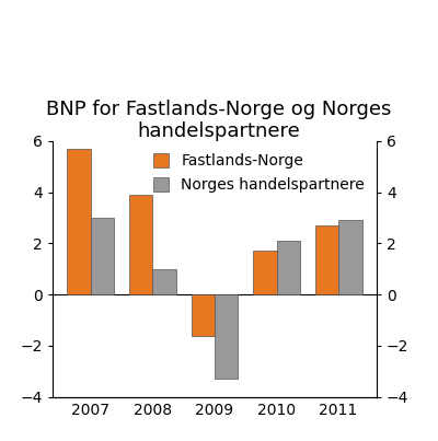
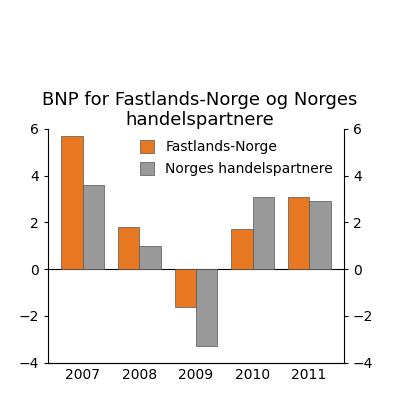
Norges handelspartnere/2007: 3.0 -> 3.6
Fastlands-Norge/2008: 3.9 -> 1.8
Norges handelspartnere/2010: 2.1 -> 3.1
Fastlands-Norge/2011: 2.7 -> 3.1
